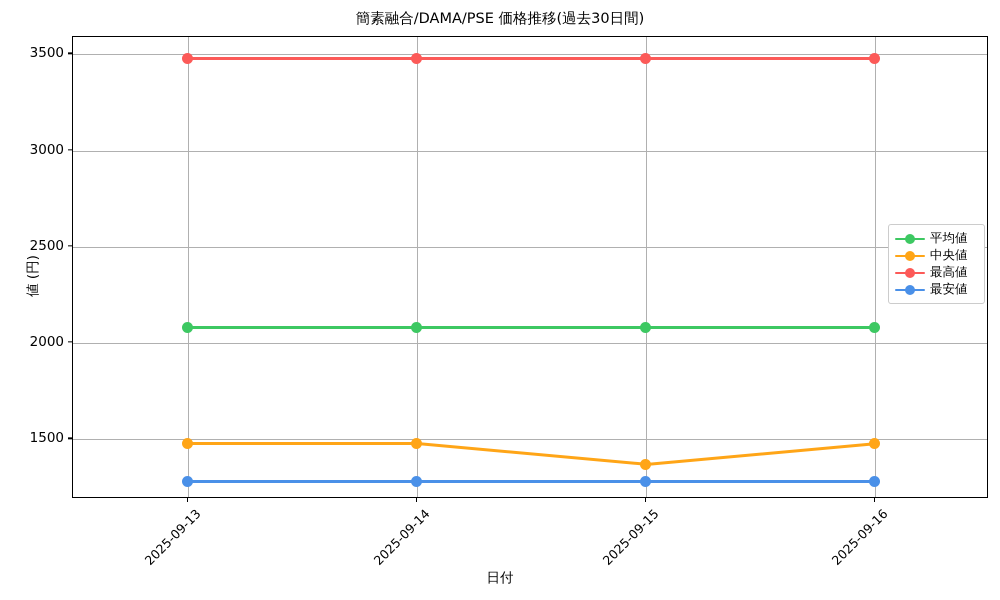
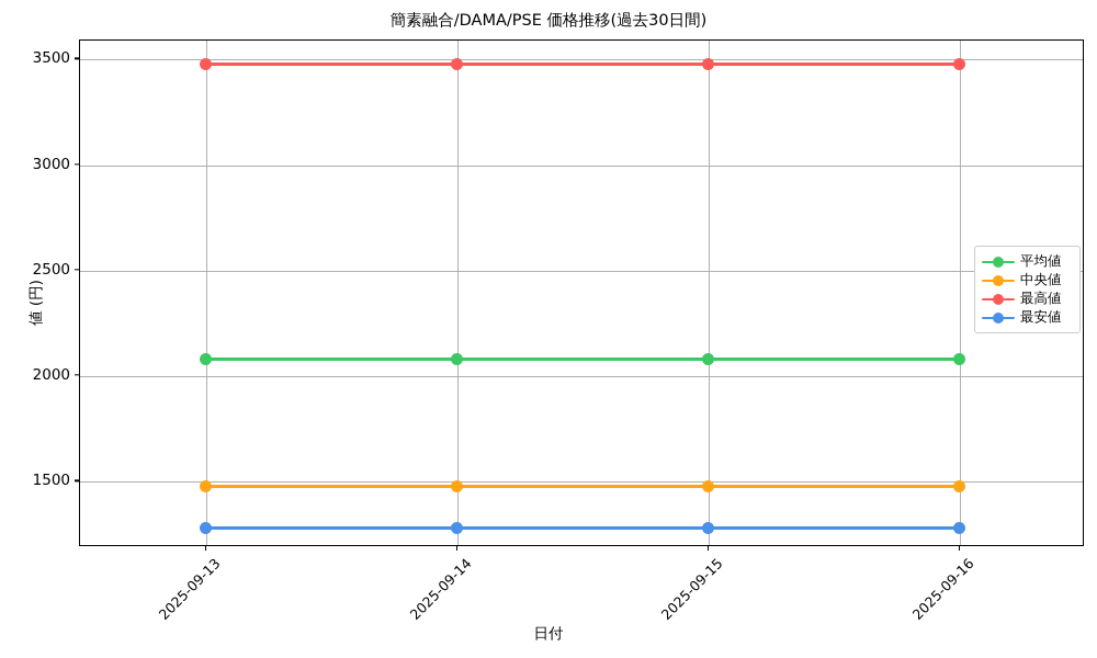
中央値/2025-09-15: 1370 -> 1480
